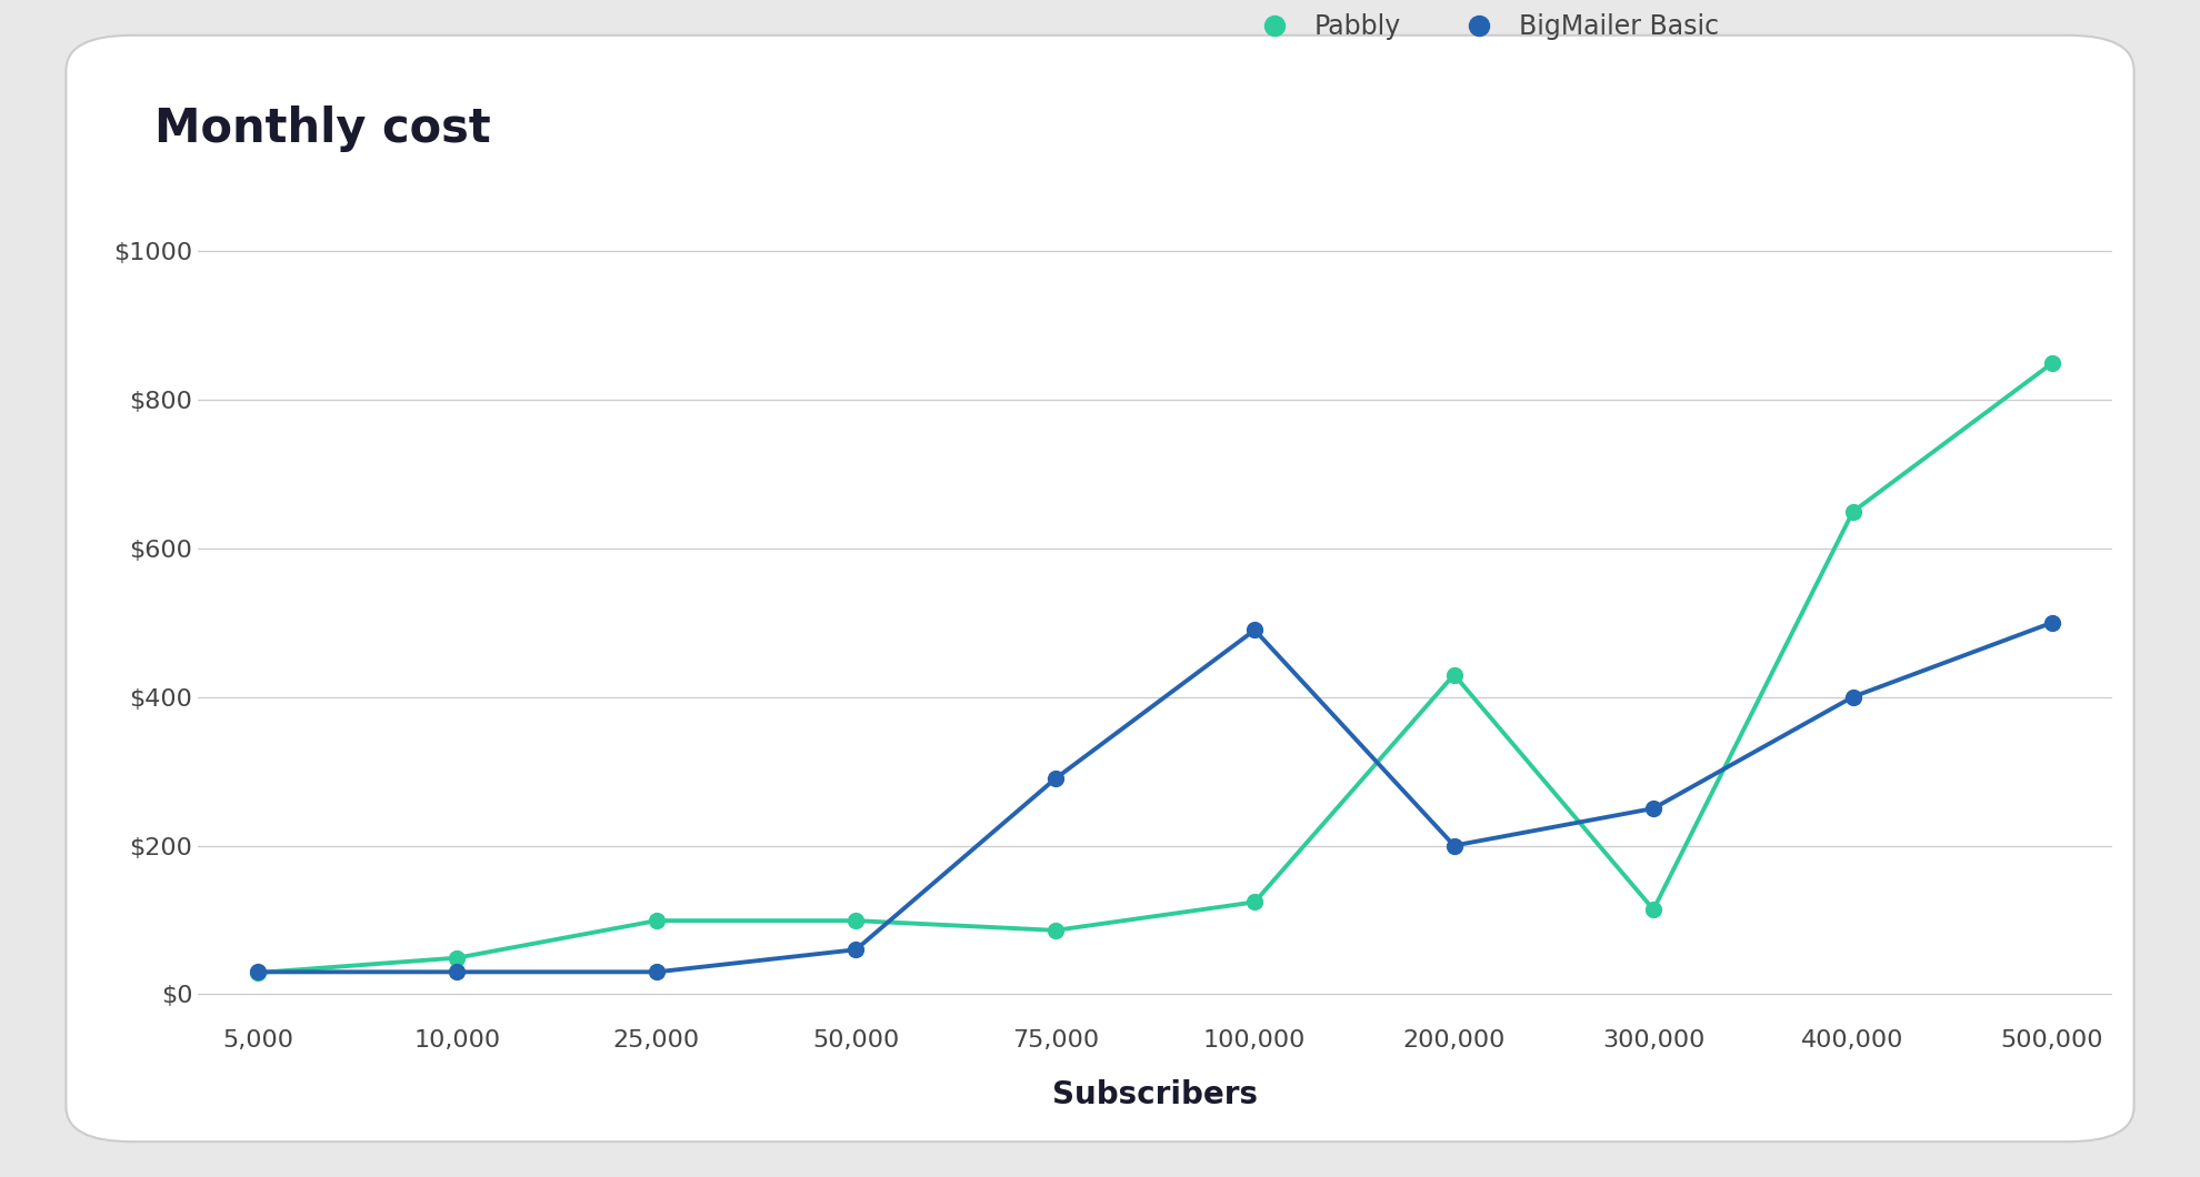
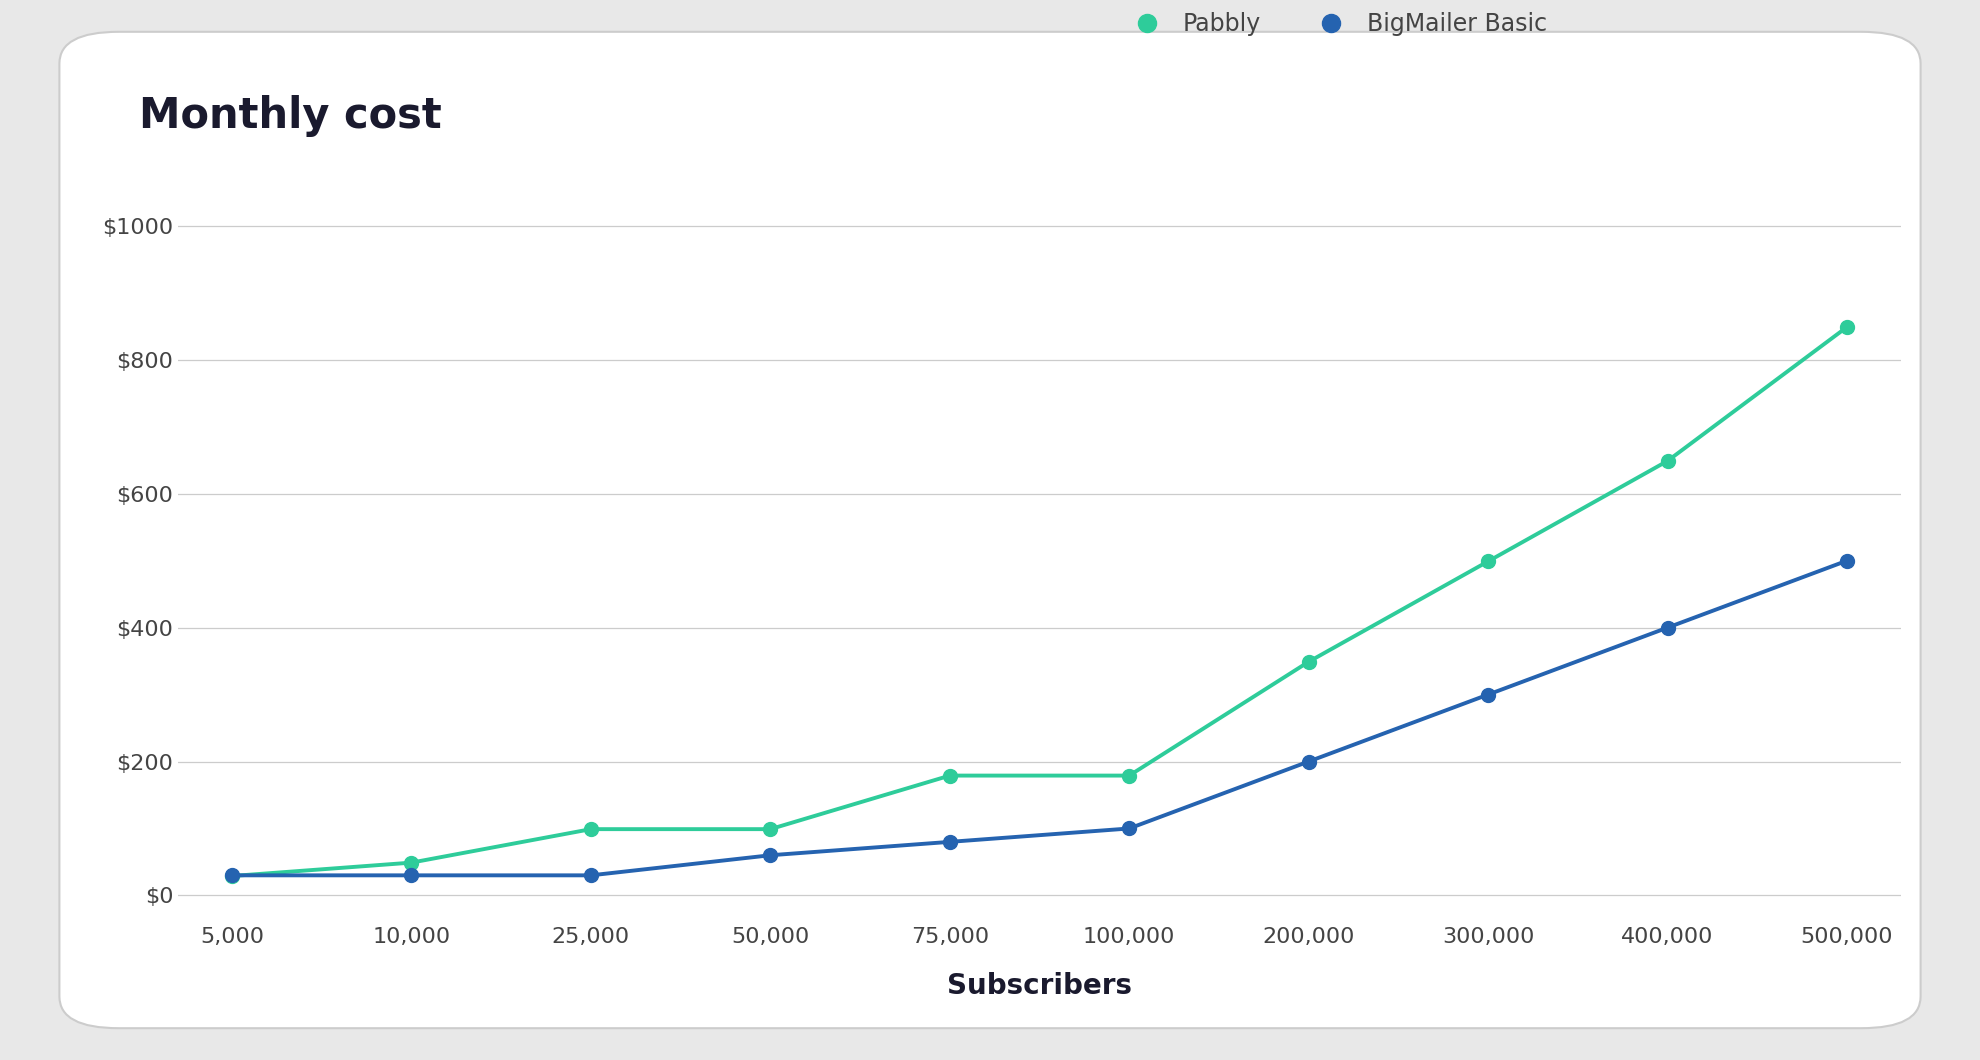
Pabbly/75,000: $86 -> $179
BigMailer Basic/75,000: $290 -> $80
Pabbly/100,000: $124 -> $179
BigMailer Basic/100,000: $490 -> $100
Pabbly/200,000: $430 -> $349
Pabbly/300,000: $114 -> $499
BigMailer Basic/300,000: $250 -> $300
